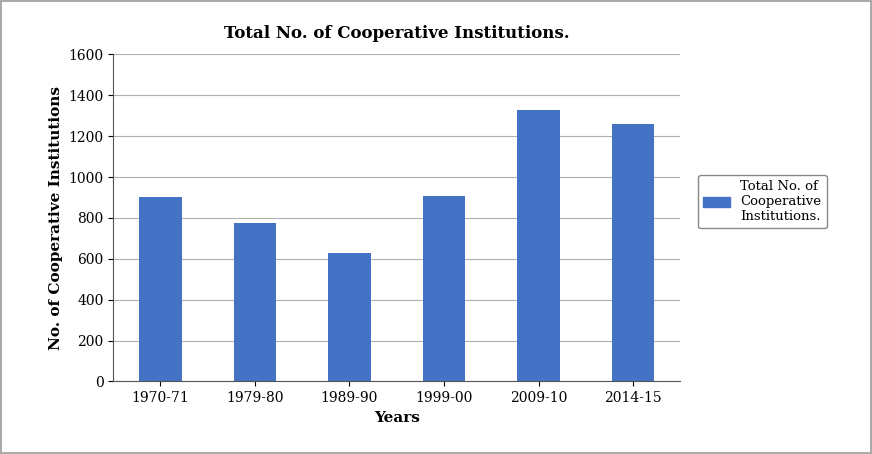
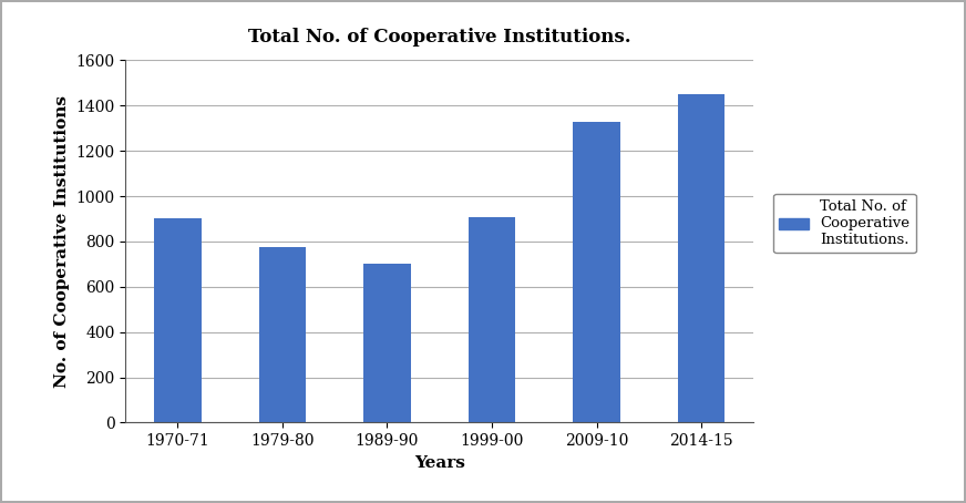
1989-90: 630 -> 700
2014-15: 1260 -> 1450
